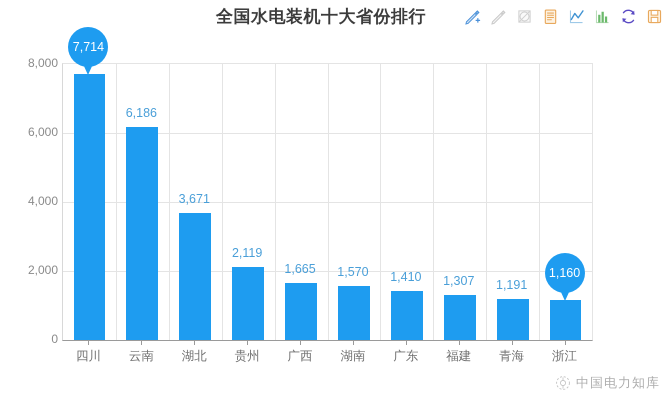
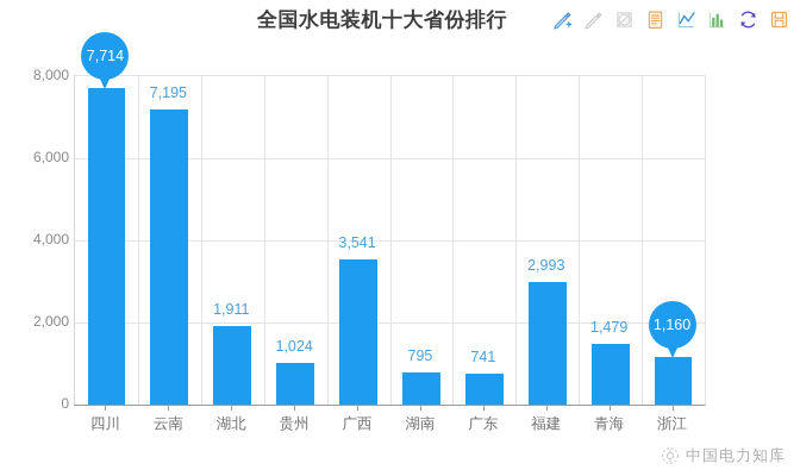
云南: 6,186 -> 7,195
湖北: 3,671 -> 1,911
贵州: 2,119 -> 1,024
广西: 1,665 -> 3,541
湖南: 1,570 -> 795
广东: 1,410 -> 741
福建: 1,307 -> 2,993
青海: 1,191 -> 1,479
